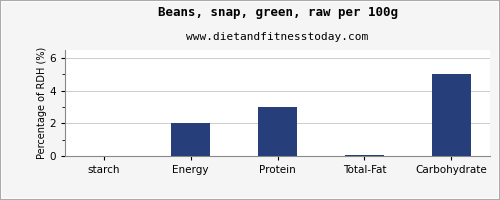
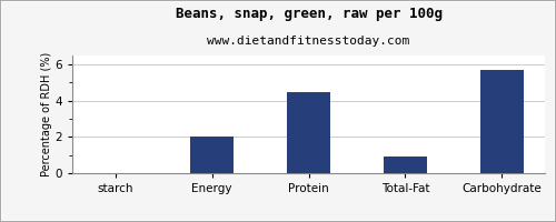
Protein: 3.0 -> 4.5
Total-Fat: 0.1 -> 0.9
Carbohydrate: 5.0 -> 5.7
